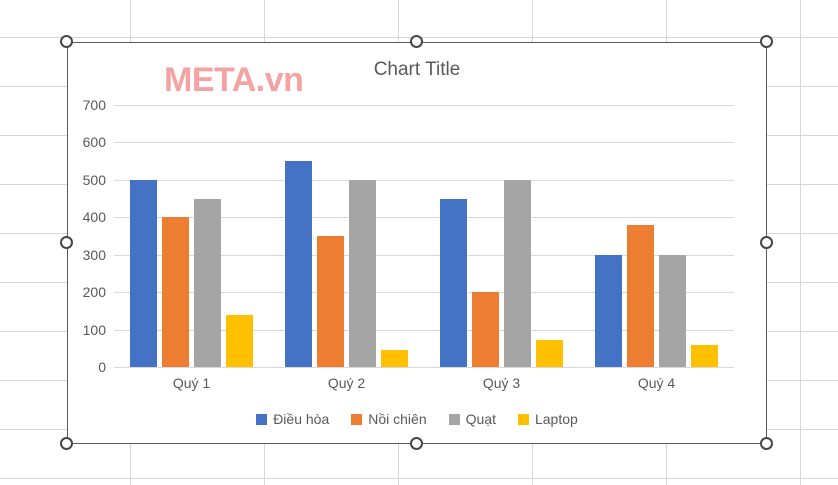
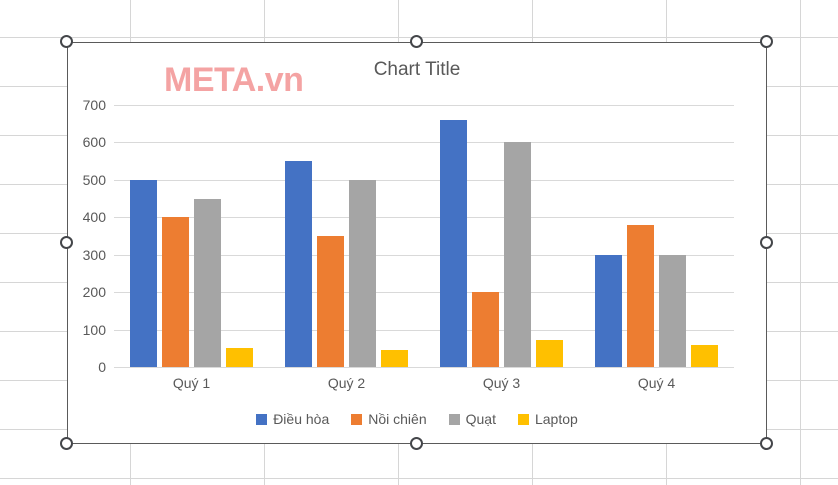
Laptop/Quý 1: 140 -> 50
Điều hòa/Quý 3: 450 -> 660
Quạt/Quý 3: 500 -> 600
